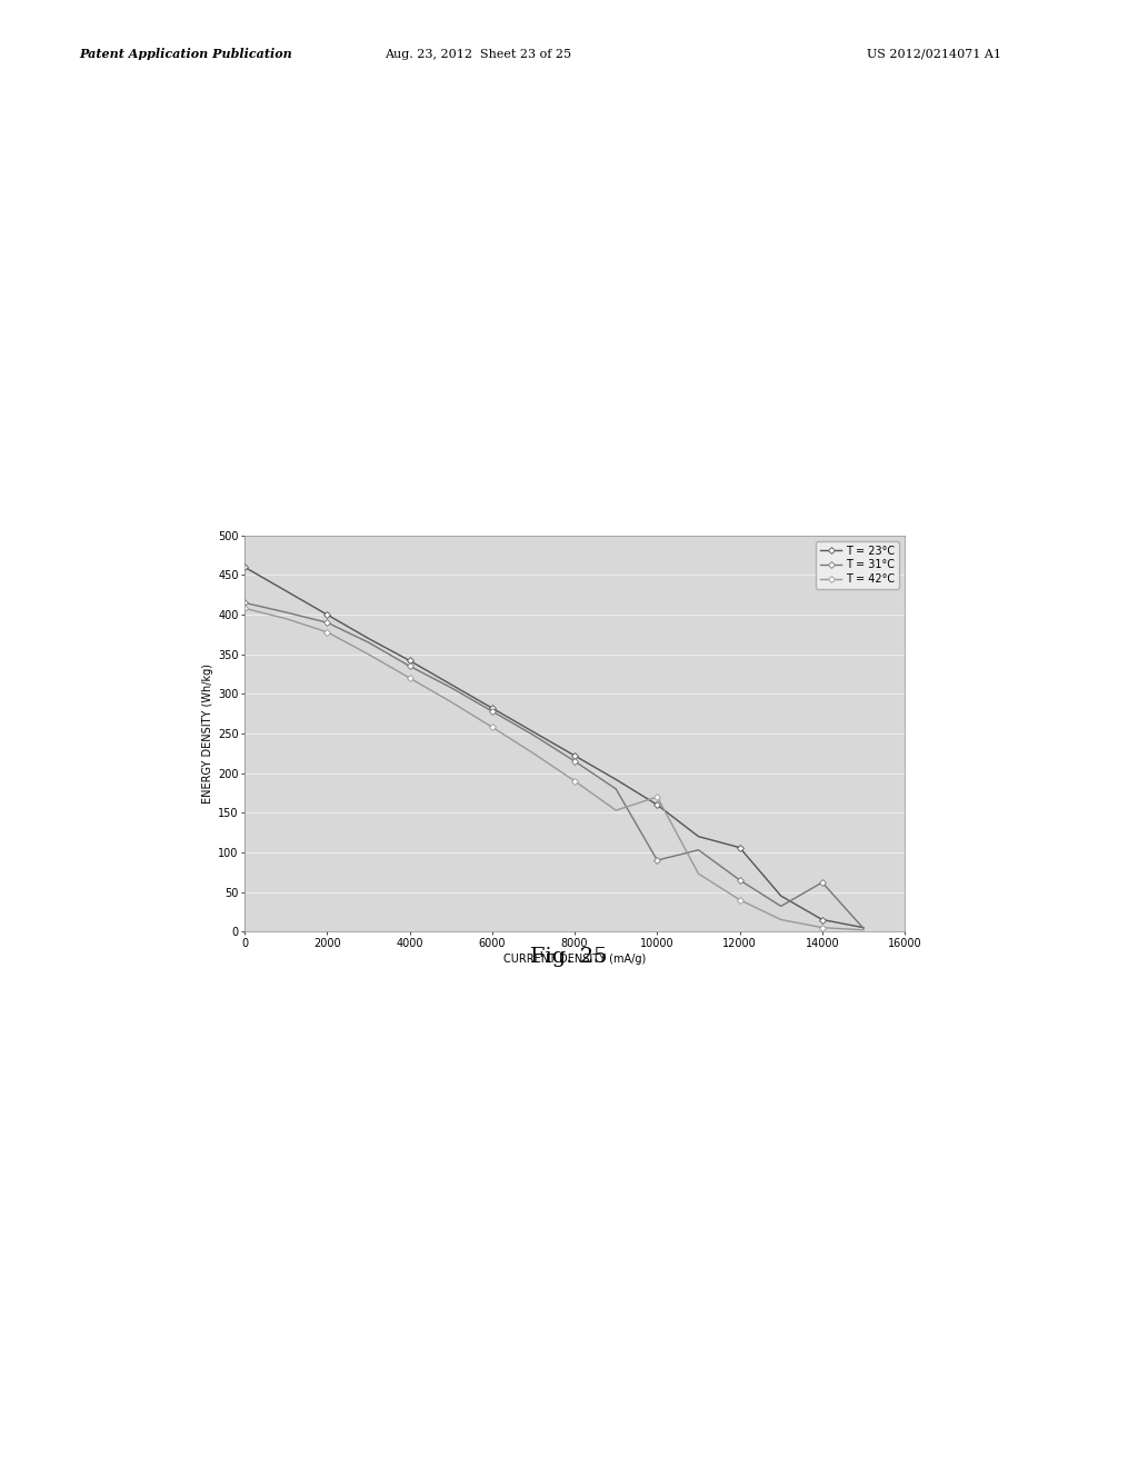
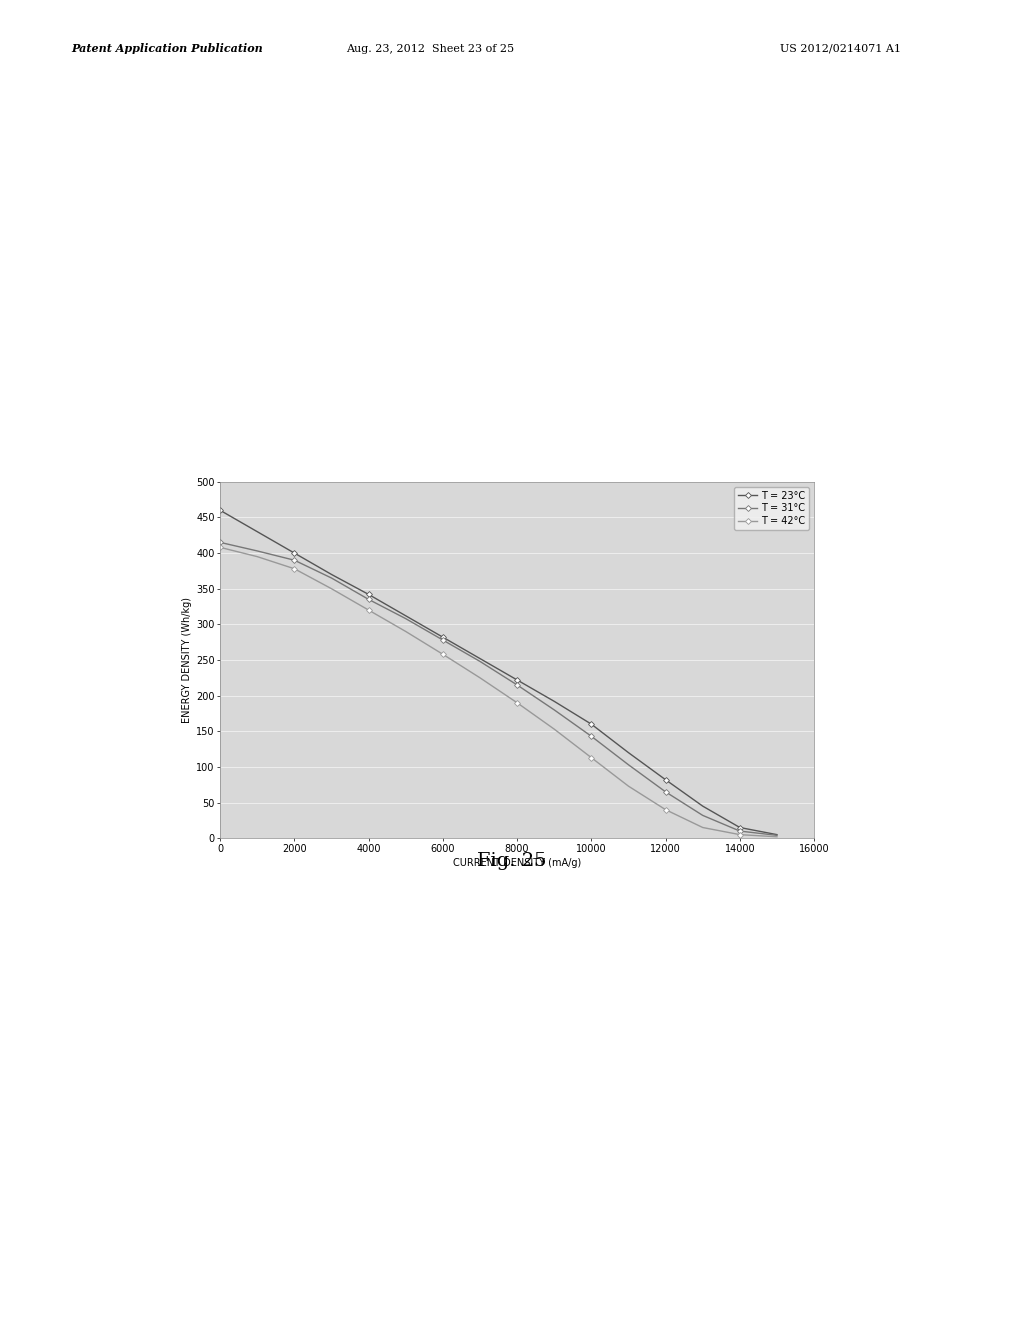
T = 31°C/10000: 90 -> 143
T = 42°C/10000: 170 -> 113
T = 23°C/12000: 106 -> 82
T = 31°C/14000: 62 -> 10
